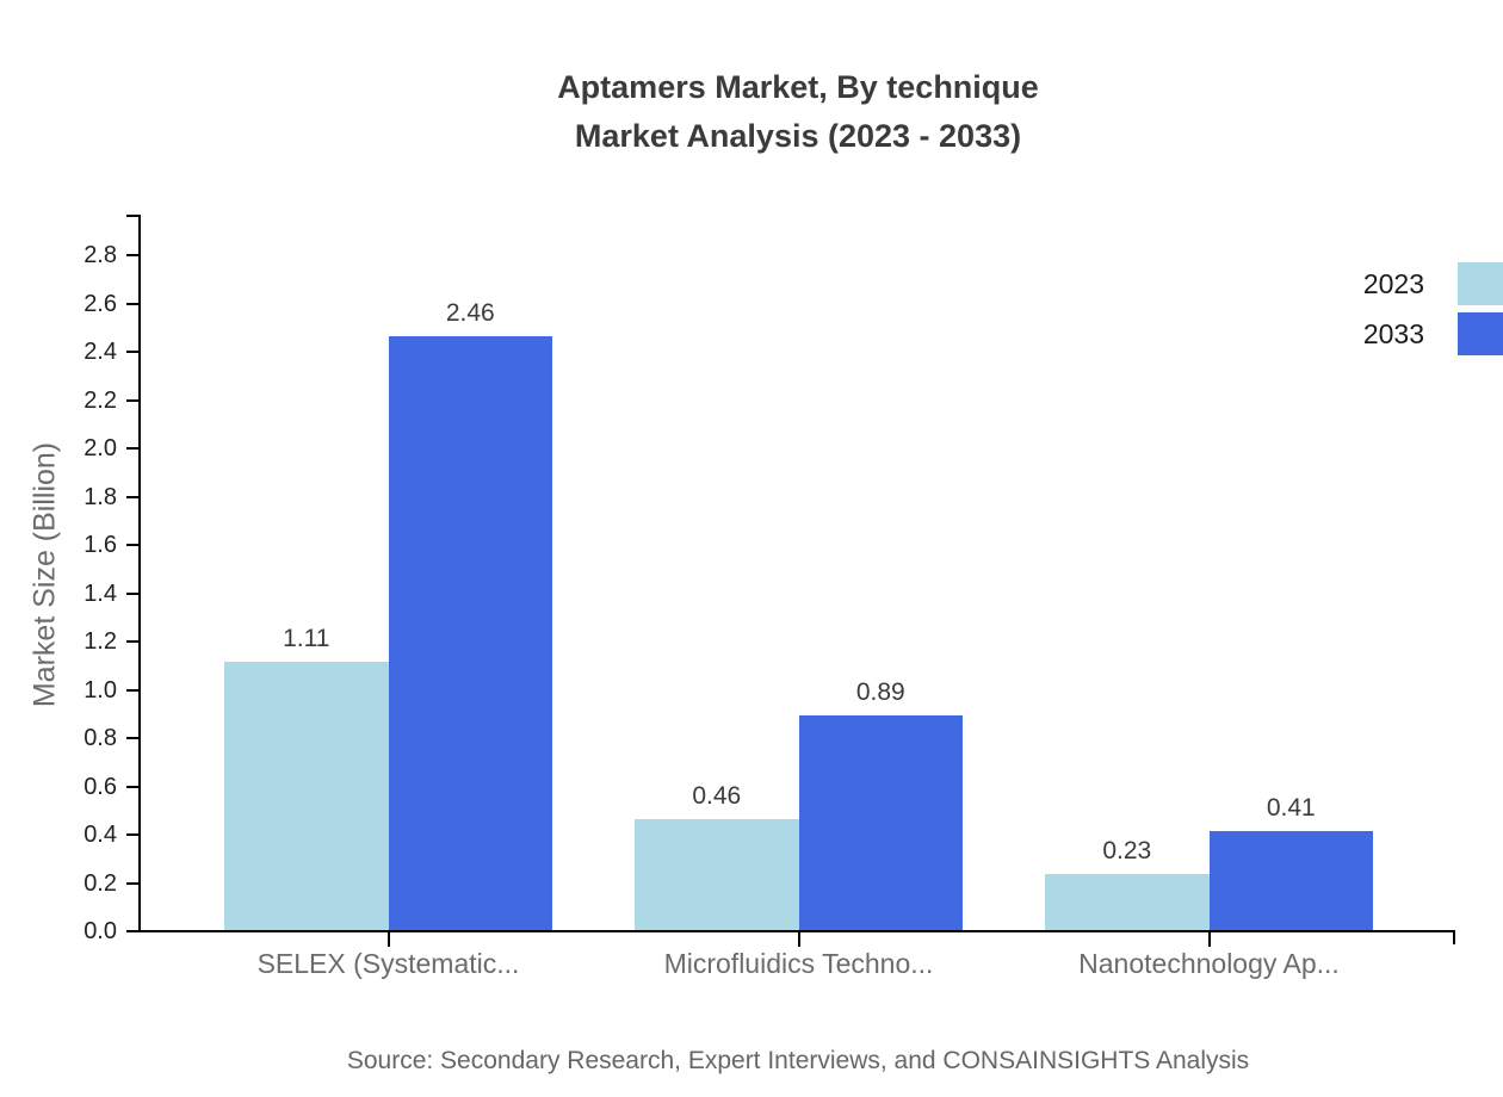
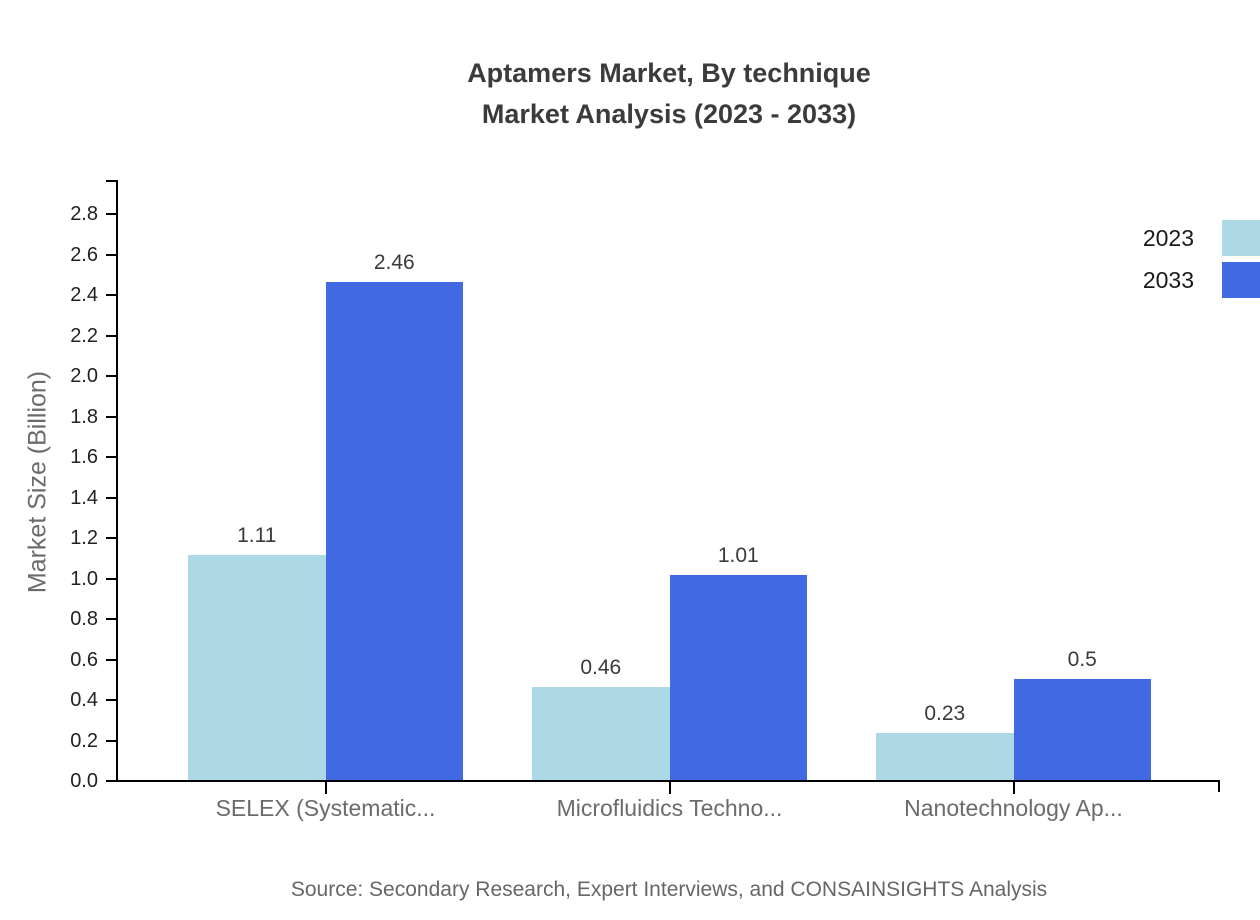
2033/Microfluidics Techno...: 0.89 -> 1.01
2033/Nanotechnology Ap...: 0.41 -> 0.5
